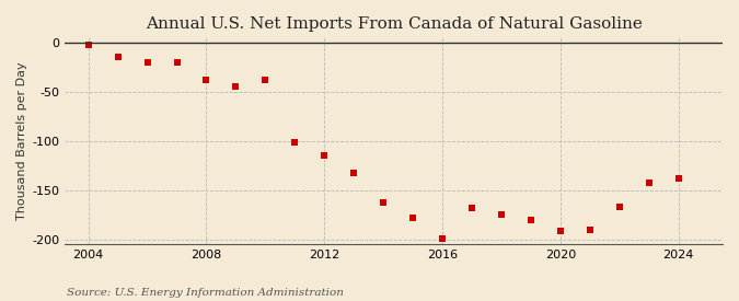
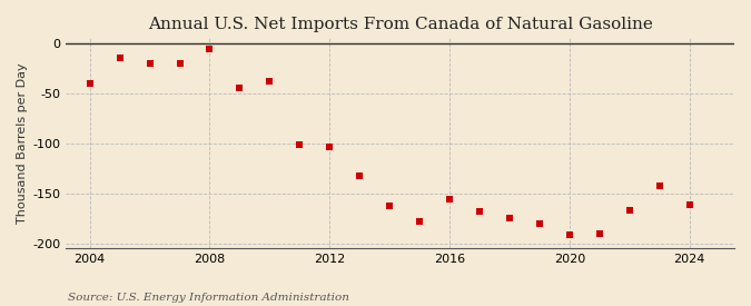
2004: -2 -> -40
2008: -38 -> -6
2012: -115 -> -104
2016: -199 -> -156
2024: -138 -> -162
